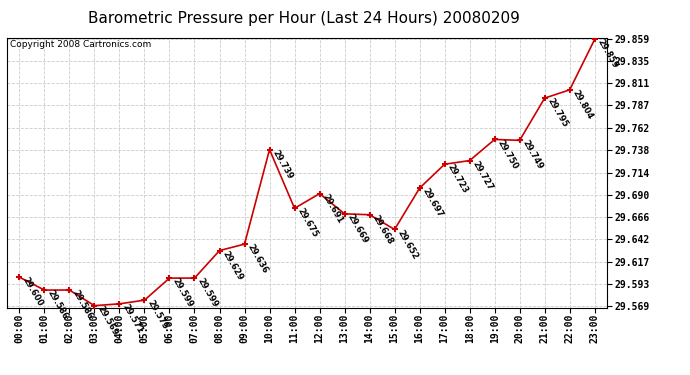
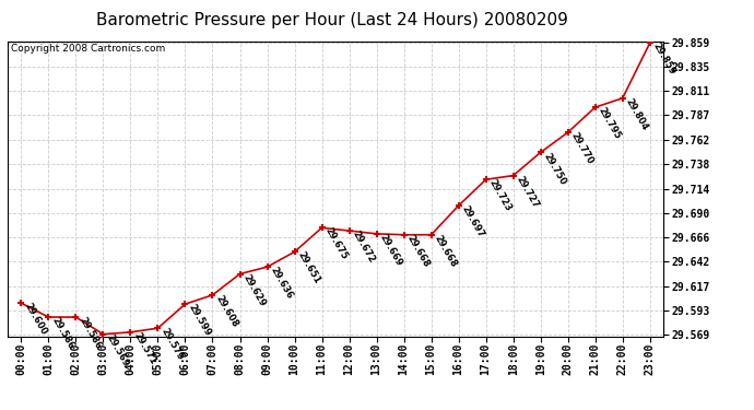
07:00: 29.599 -> 29.608
10:00: 29.739 -> 29.651
12:00: 29.691 -> 29.672
15:00: 29.652 -> 29.668
20:00: 29.749 -> 29.770
